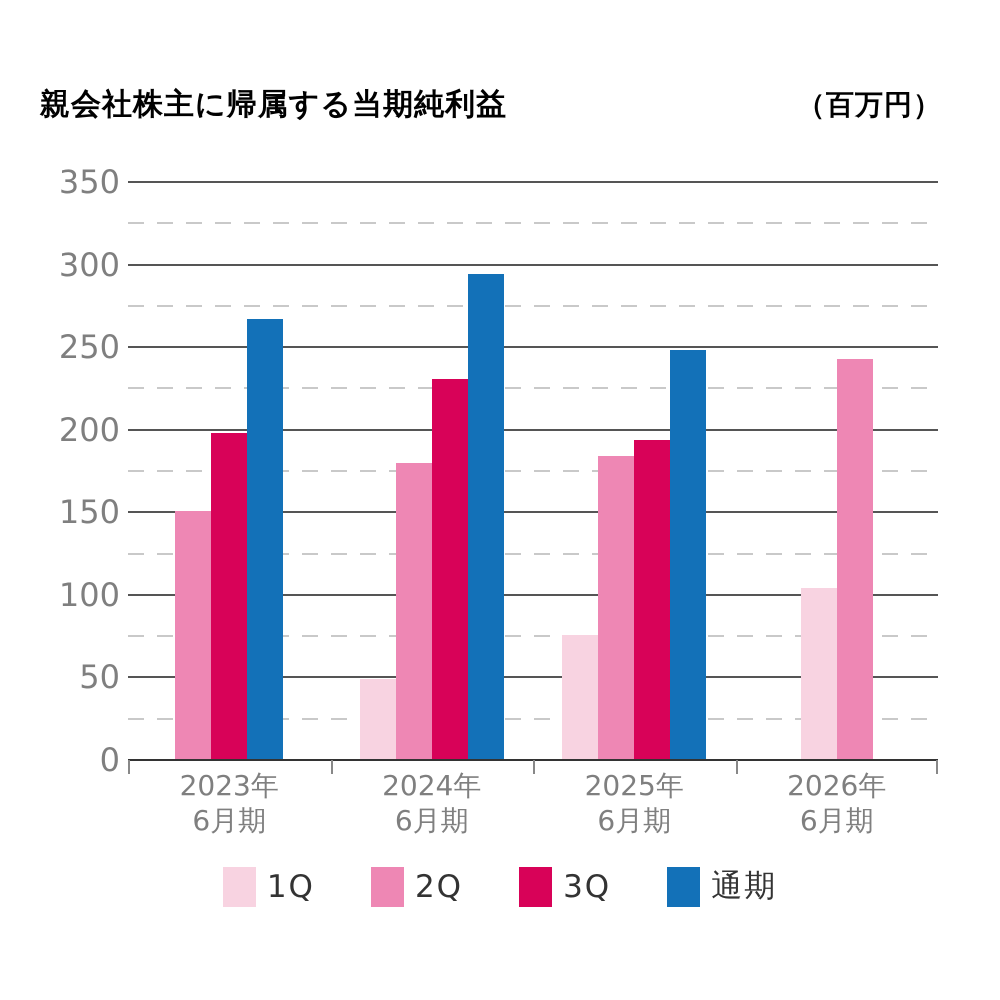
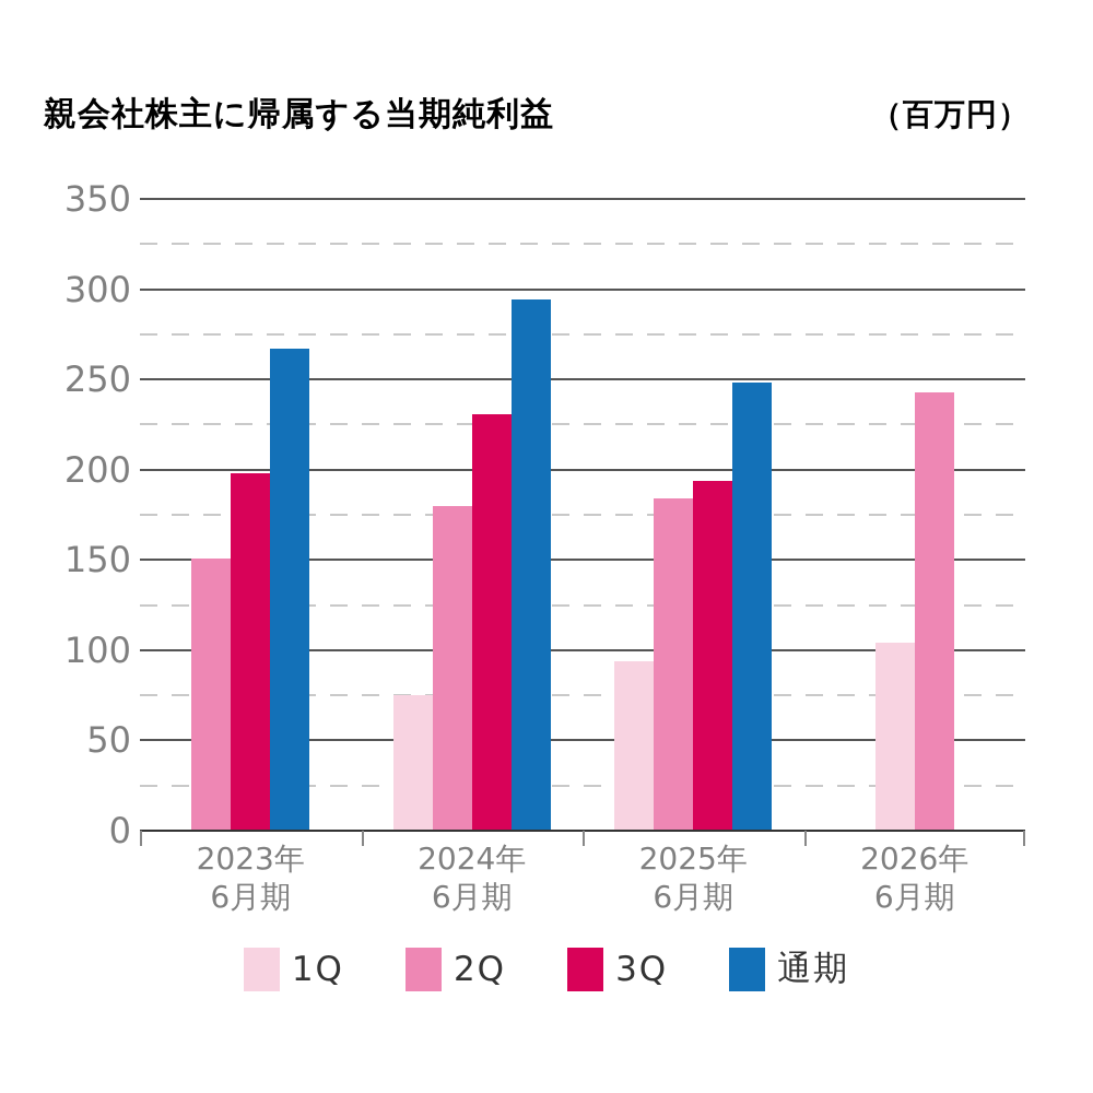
1Q/2024年 6月期: 49 -> 75
1Q/2025年 6月期: 76 -> 94
